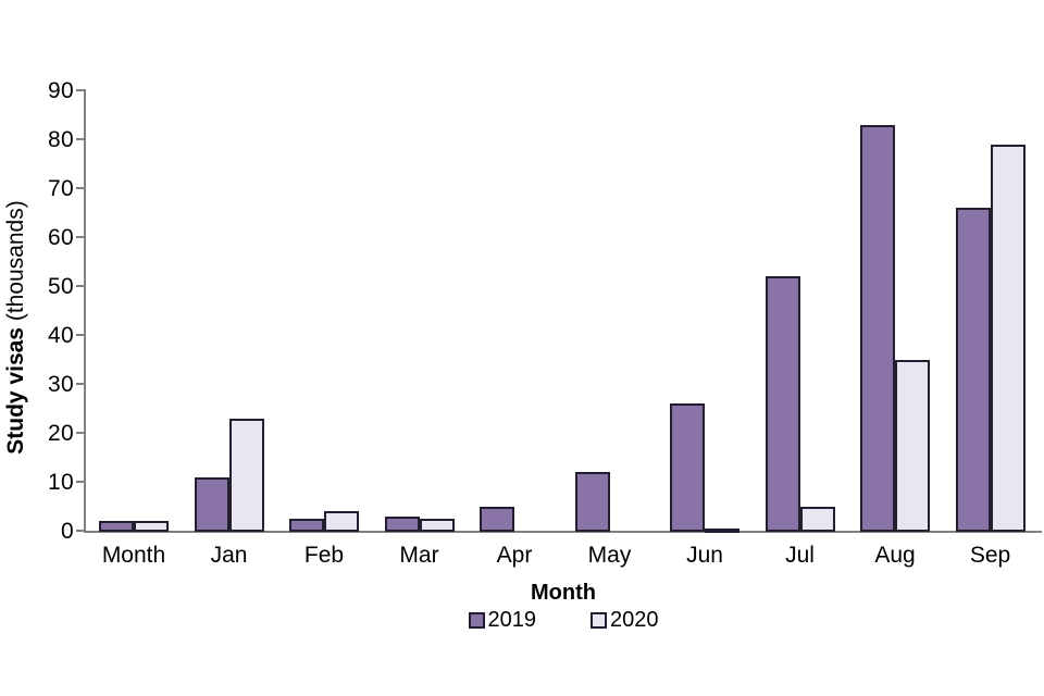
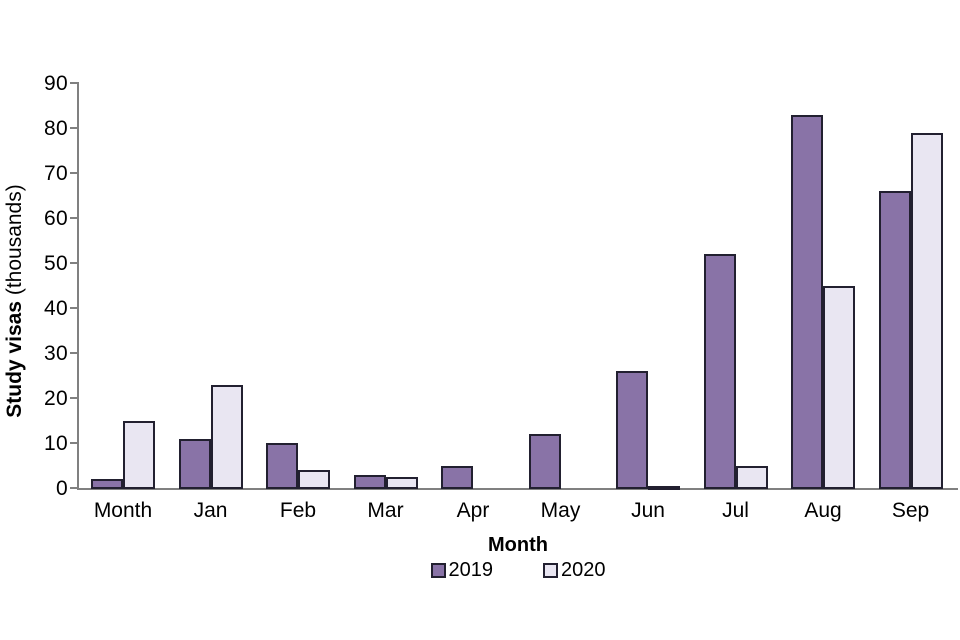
2020/Month: 2 -> 15
2019/Feb: 2 -> 10
2020/Aug: 35 -> 45
